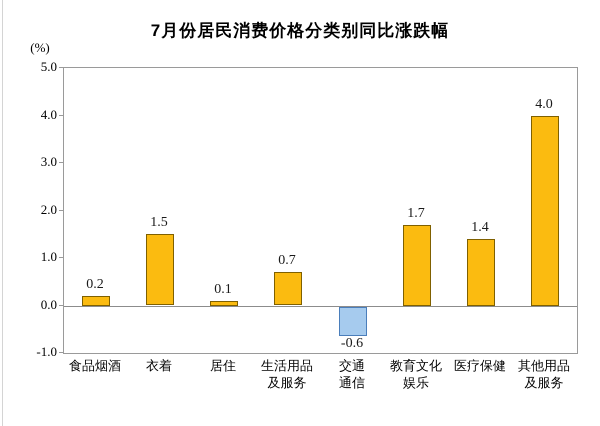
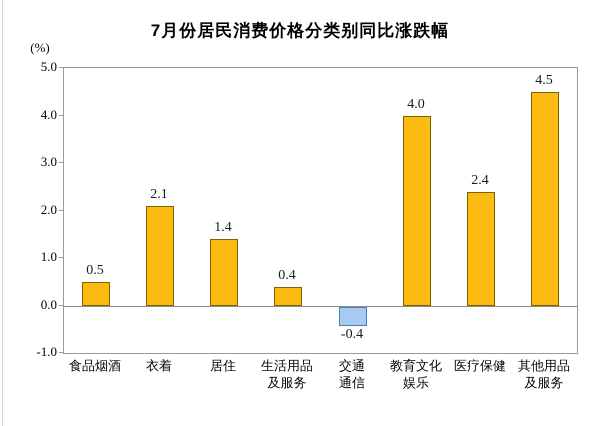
食品烟酒: 0.2 -> 0.5
衣着: 1.5 -> 2.1
居住: 0.1 -> 1.4
生活用品 及服务: 0.7 -> 0.4
交通 通信: -0.6 -> -0.4
教育文化 娱乐: 1.7 -> 4.0
医疗保健: 1.4 -> 2.4
其他用品 及服务: 4.0 -> 4.5
